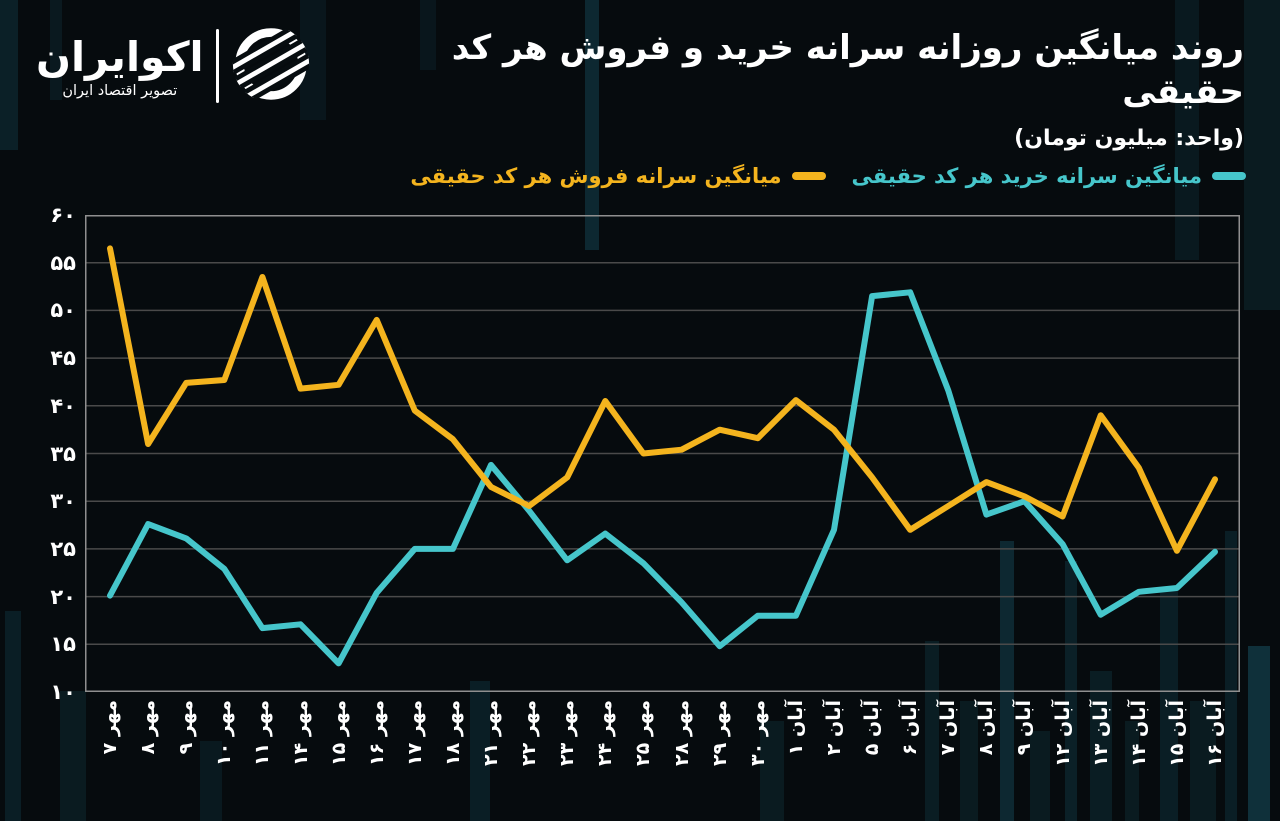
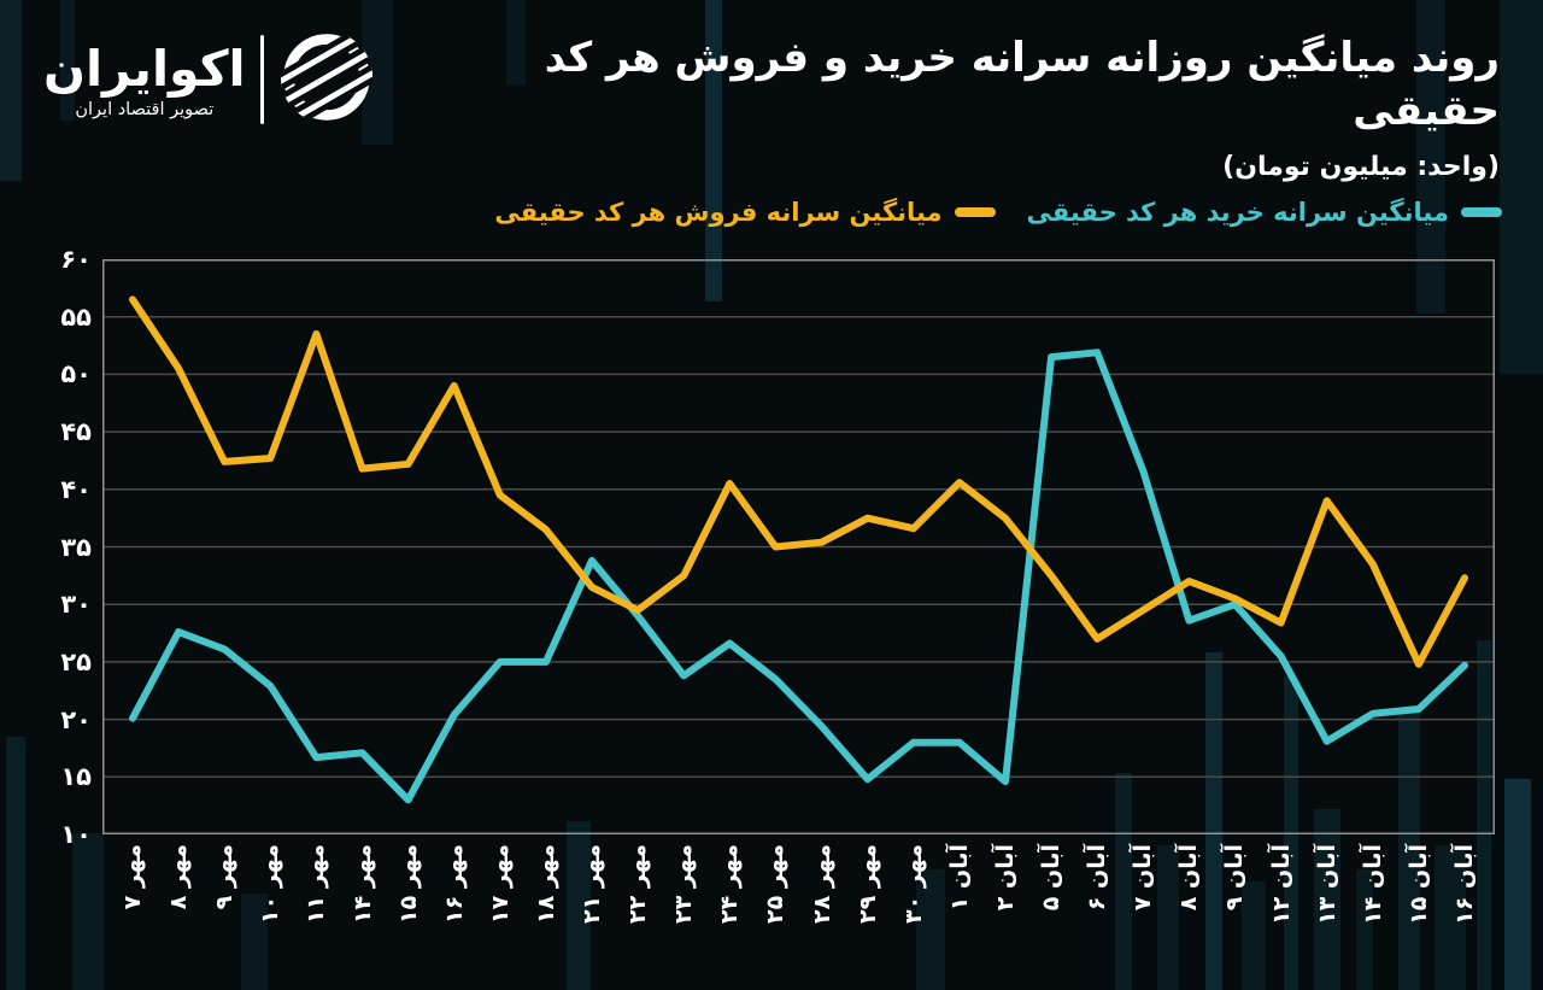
میانگین سرانه فروش هر کد حقیقی/مهر ۸: 36 -> 50
میانگین سرانه خرید هر کد حقیقی/آبان ۲: 27 -> 15
